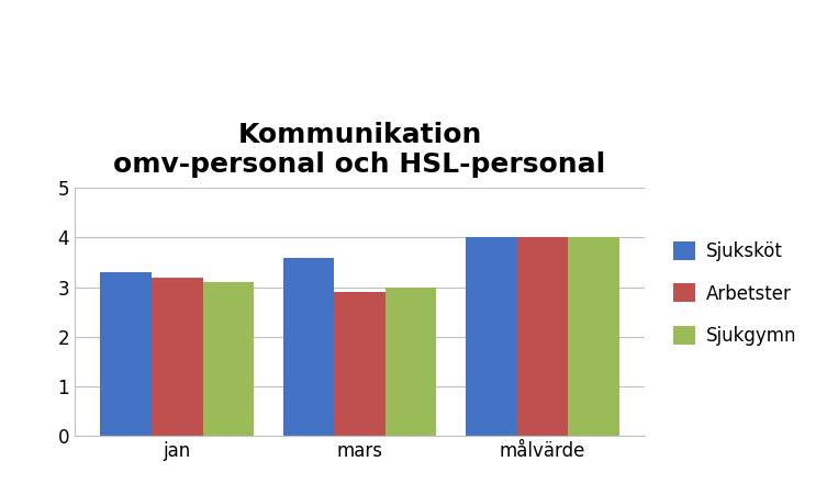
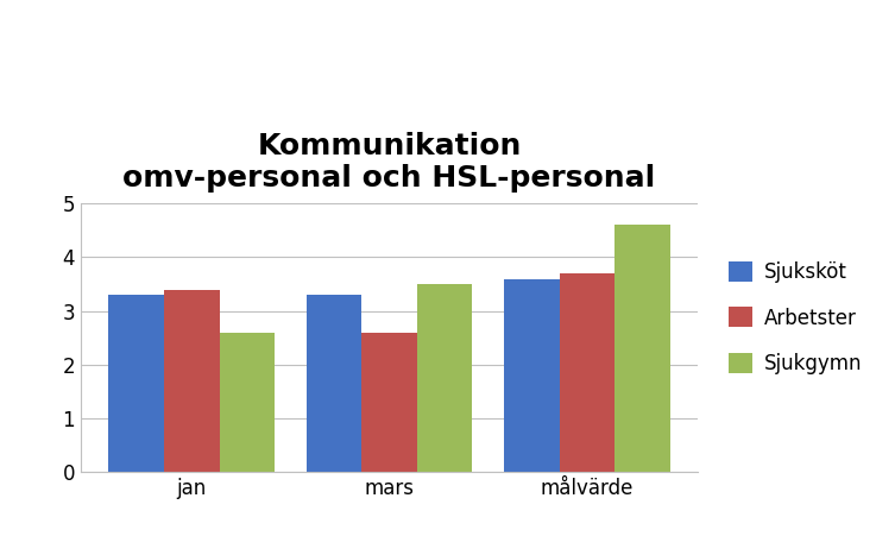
Arbetster/jan: 3.2 -> 3.4
Sjukgymn/jan: 3.1 -> 2.6
Sjuksköt/mars: 3.6 -> 3.3
Arbetster/mars: 2.9 -> 2.6
Sjukgymn/mars: 3.0 -> 3.5
Sjuksköt/målvärde: 4.0 -> 3.6
Arbetster/målvärde: 4.0 -> 3.7
Sjukgymn/målvärde: 4.0 -> 4.6
